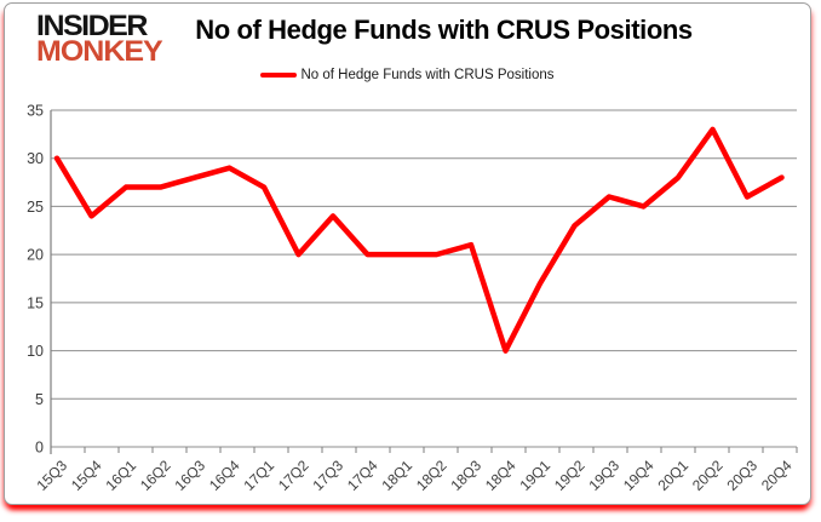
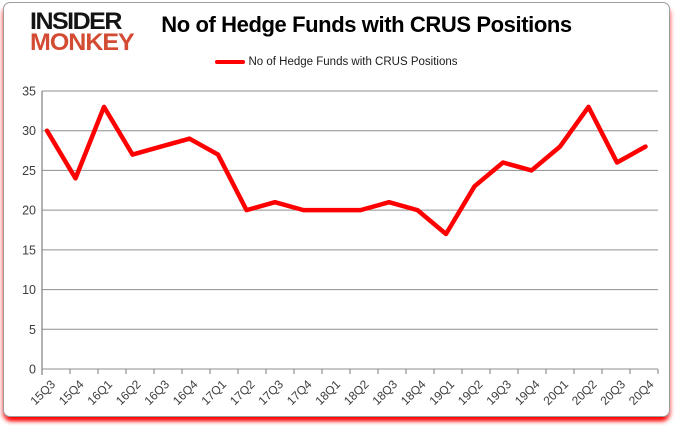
16Q1: 27 -> 33
17Q3: 24 -> 21
18Q4: 10 -> 20
